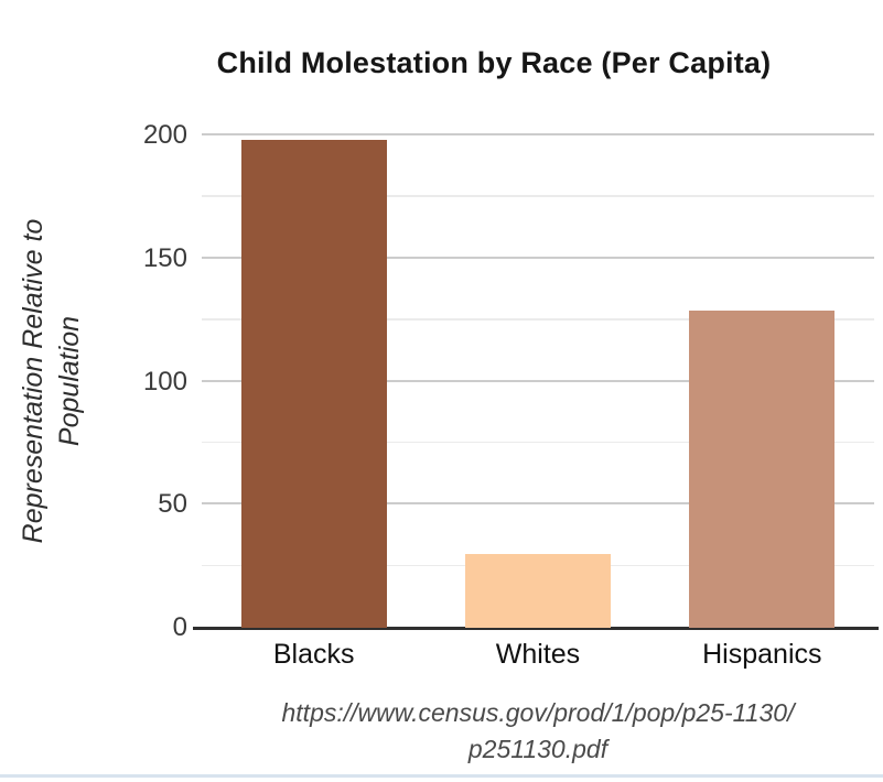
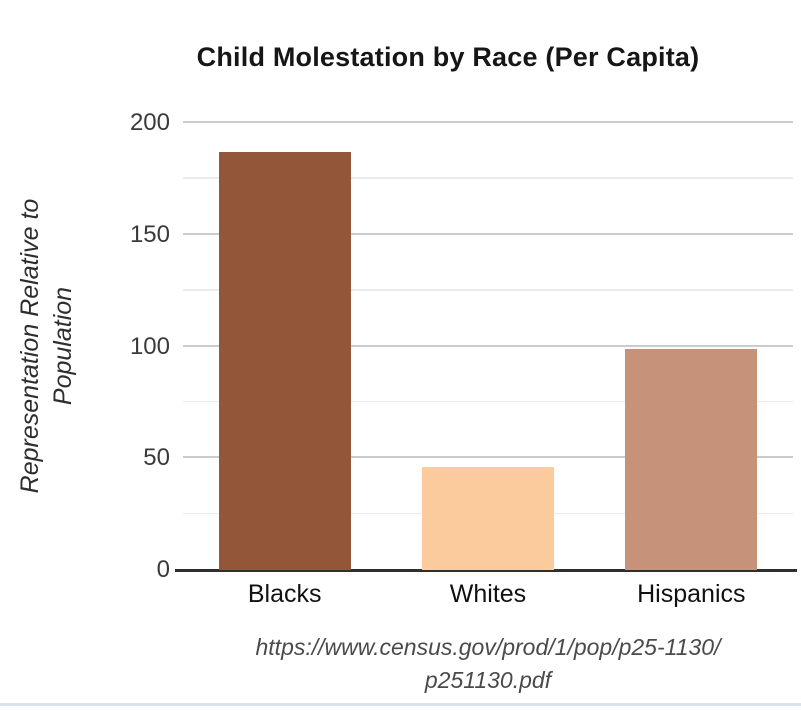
Blacks: 198 -> 187
Whites: 30 -> 46
Hispanics: 129 -> 99
